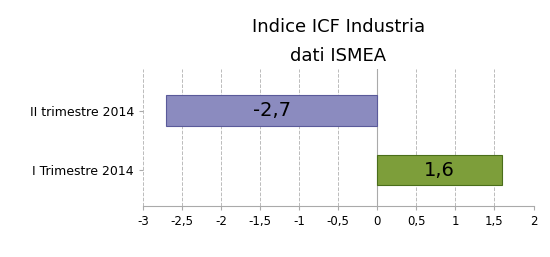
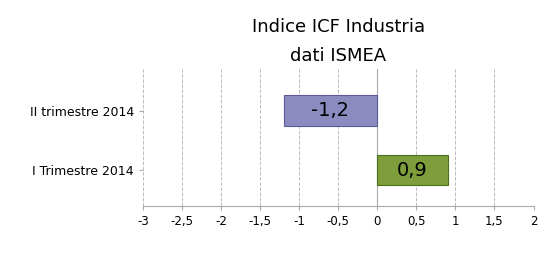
II trimestre 2014: -2,7 -> -1,2
I Trimestre 2014: 1,6 -> 0,9
